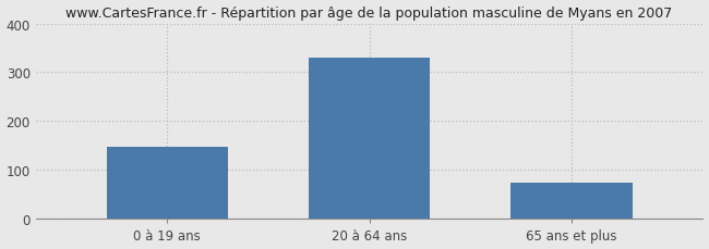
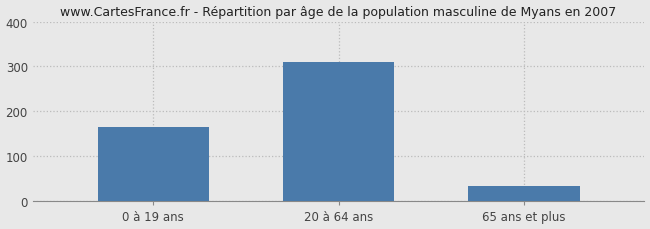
0 à 19 ans: 148 -> 165
20 à 64 ans: 330 -> 310
65 ans et plus: 75 -> 35
